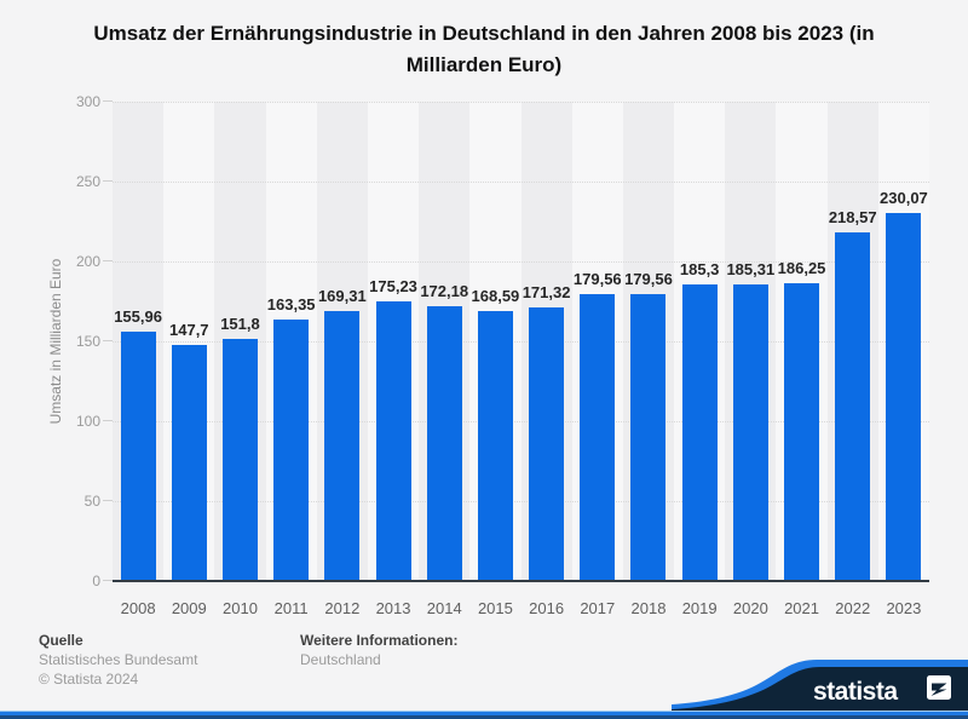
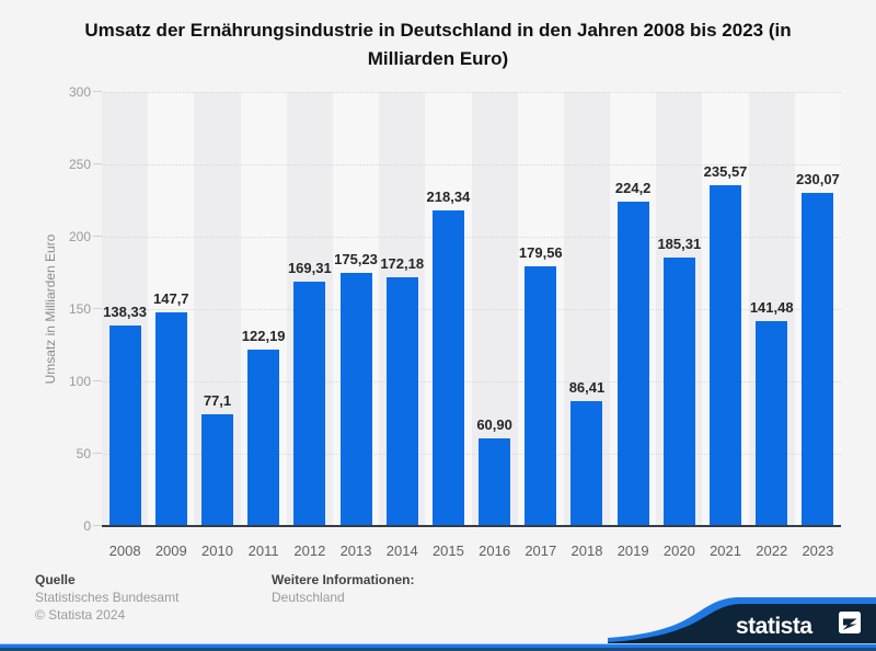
2008: 155,96 -> 138,33
2010: 151,8 -> 77,1
2011: 163,35 -> 122,19
2015: 168,59 -> 218,34
2016: 171,32 -> 60,90
2018: 179,56 -> 86,41
2019: 185,3 -> 224,2
2021: 186,25 -> 235,57
2022: 218,57 -> 141,48
